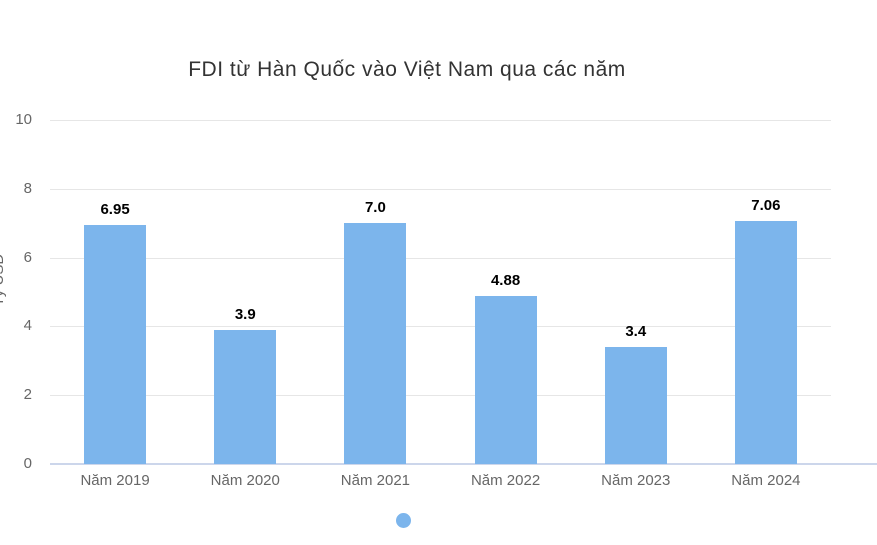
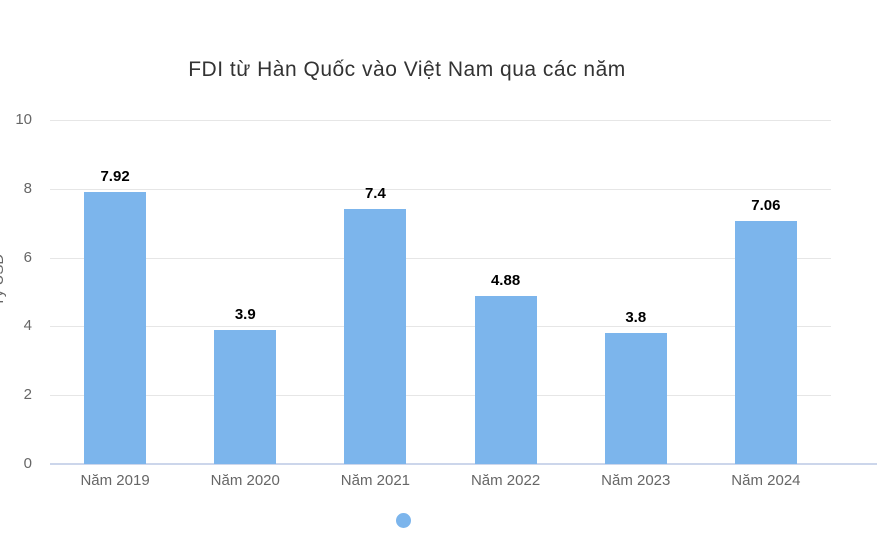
Năm 2019: 6.95 -> 7.92
Năm 2021: 7.0 -> 7.4
Năm 2023: 3.4 -> 3.8
